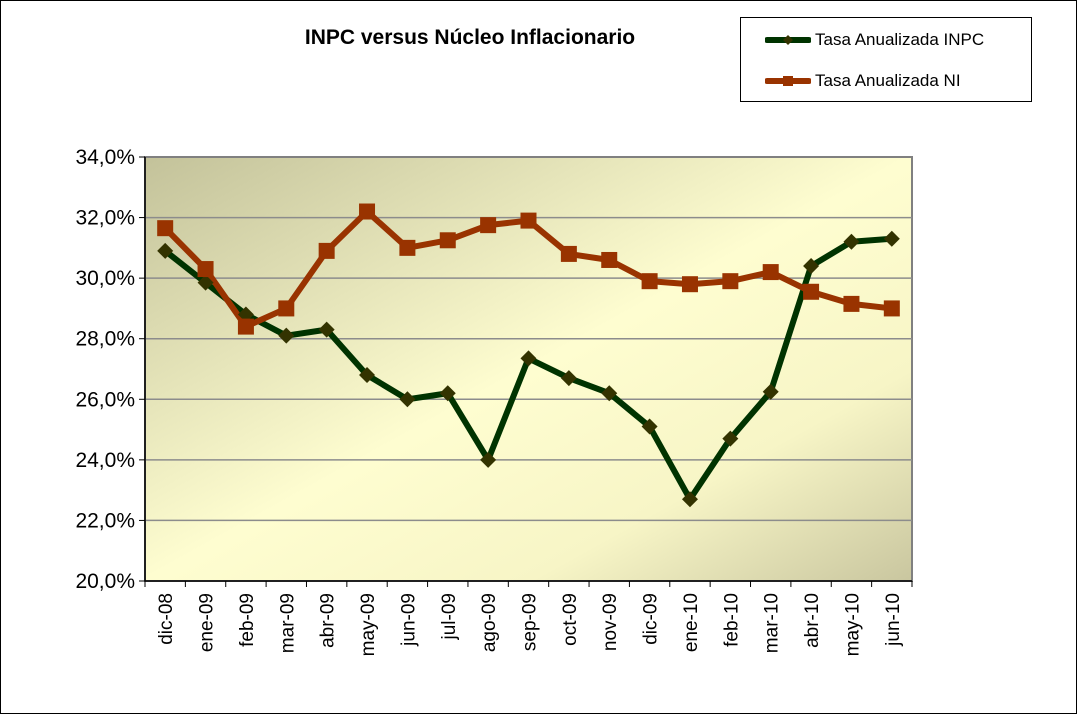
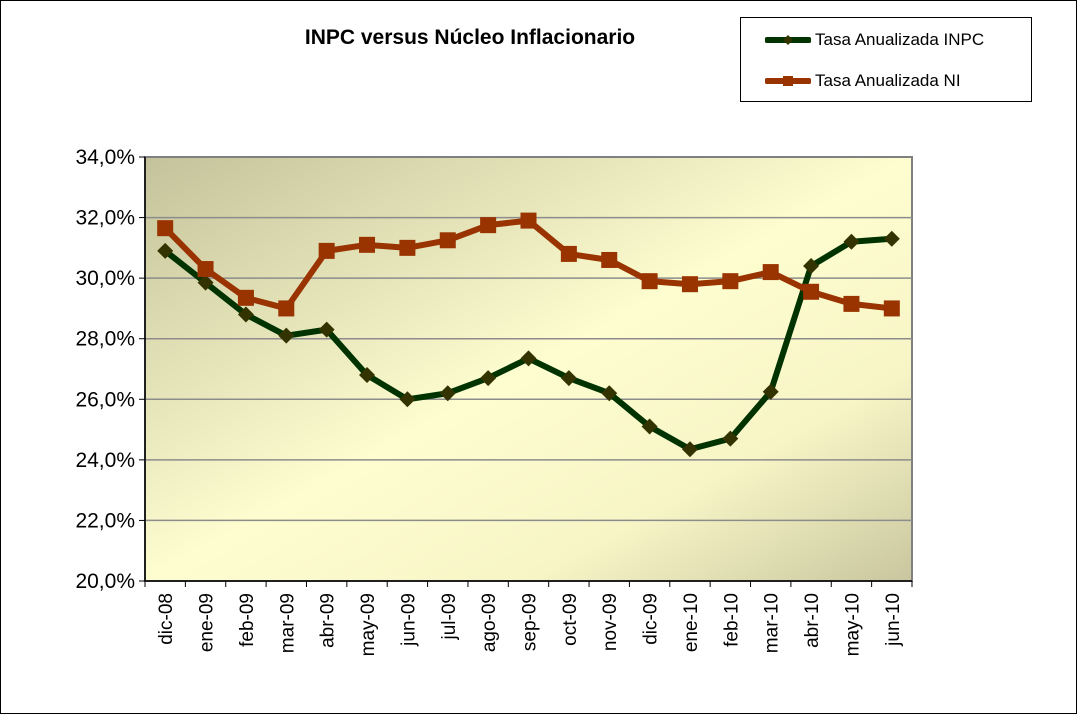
Tasa Anualizada NI/feb-09: 28,4% -> 29,4%
Tasa Anualizada NI/may-09: 32,2% -> 31,1%
Tasa Anualizada INPC/ago-09: 24,0% -> 26,7%
Tasa Anualizada INPC/ene-10: 22,7% -> 24,4%
